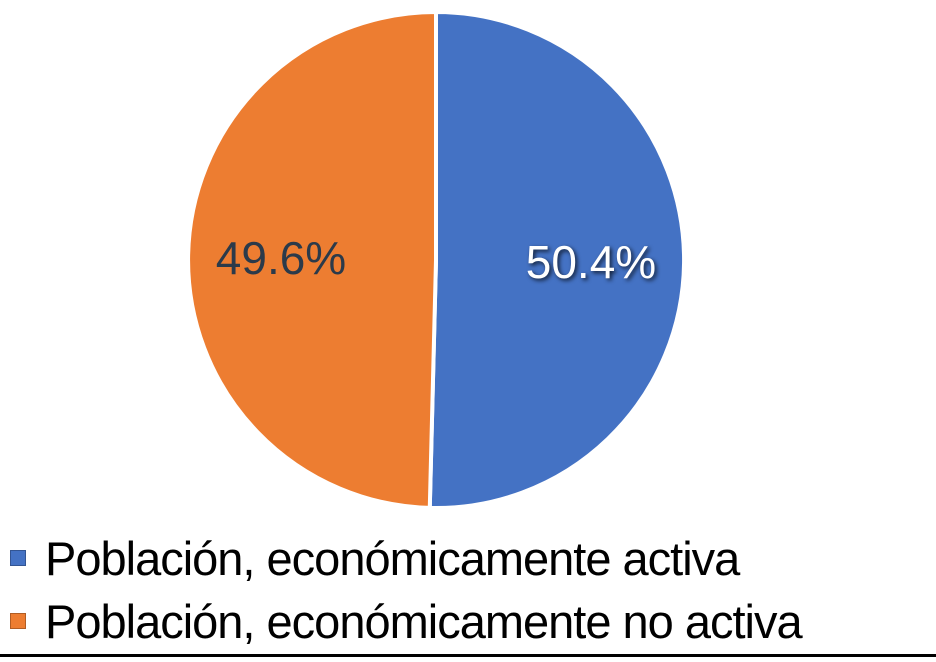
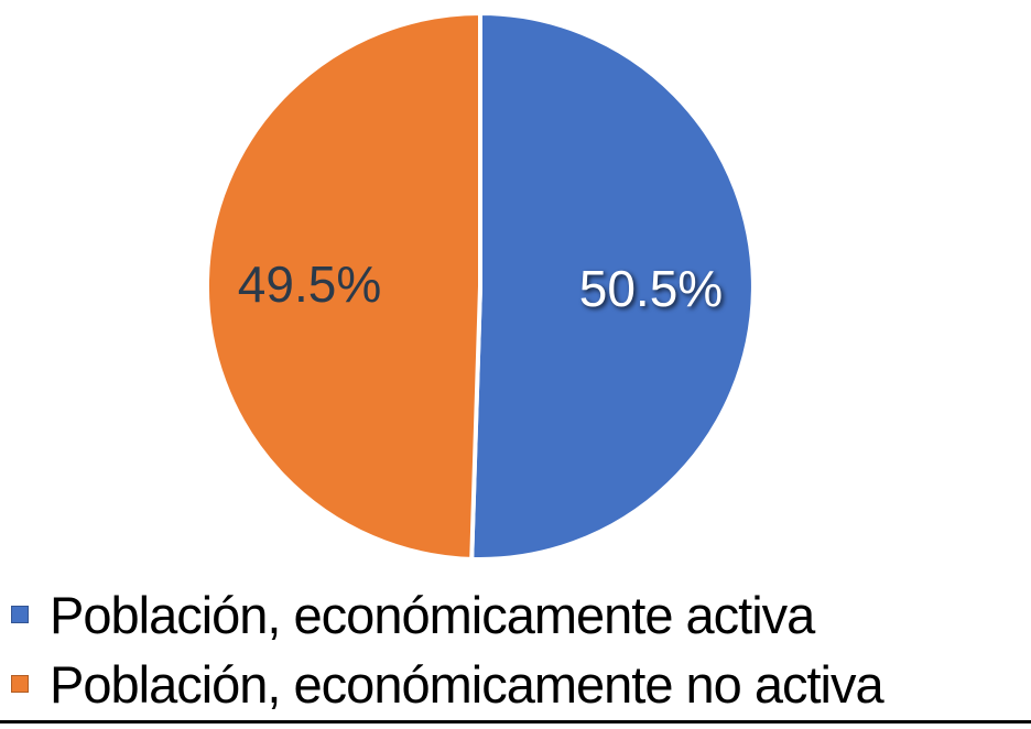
Población, económicamente activa: 50.4% -> 50.5%
Población, económicamente no activa: 49.6% -> 49.5%
